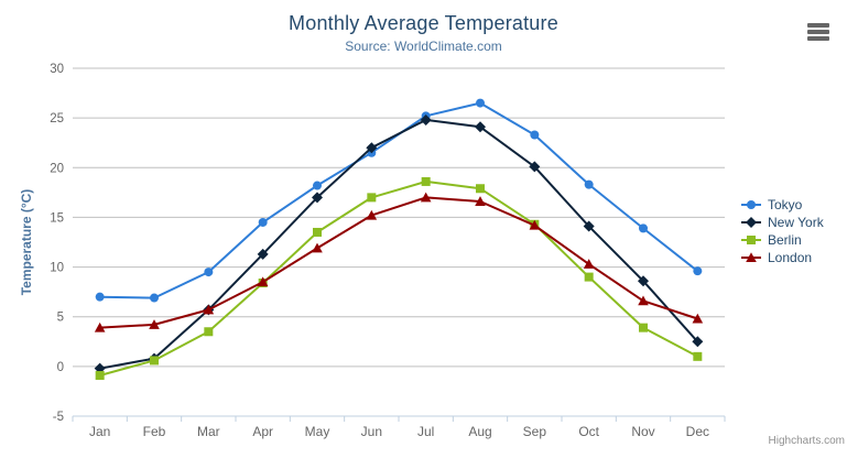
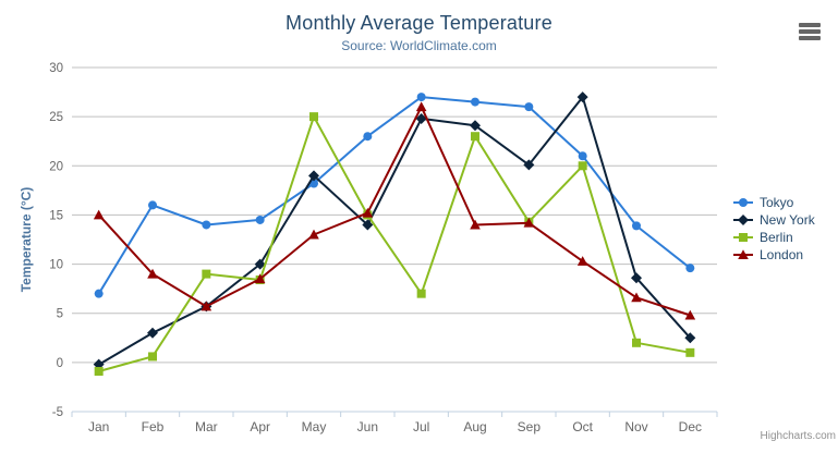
London/Jan: 4 -> 15
Tokyo/Feb: 7 -> 16
New York/Feb: 1 -> 3
London/Feb: 4 -> 9
Tokyo/Mar: 10 -> 14
Berlin/Mar: 4 -> 9
New York/Apr: 11 -> 10
New York/May: 17 -> 19
Berlin/May: 14 -> 25
London/May: 12 -> 13
Tokyo/Jun: 22 -> 23
New York/Jun: 22 -> 14
Berlin/Jun: 17 -> 15
Tokyo/Jul: 25 -> 27
Berlin/Jul: 19 -> 7
London/Jul: 17 -> 26
Berlin/Aug: 18 -> 23
London/Aug: 17 -> 14
Tokyo/Sep: 23 -> 26
Tokyo/Oct: 18 -> 21
New York/Oct: 14 -> 27
Berlin/Oct: 9 -> 20
Berlin/Nov: 4 -> 2
